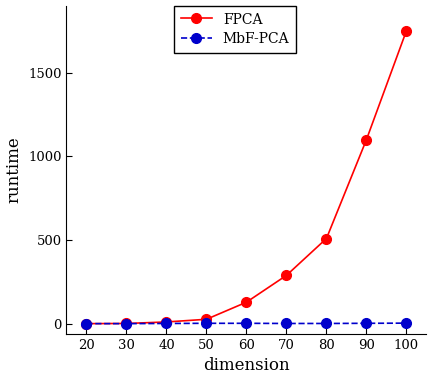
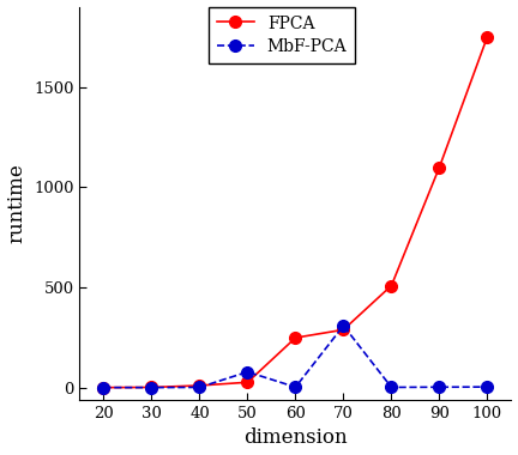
MbF-PCA/50: 0 -> 80
FPCA/60: 130 -> 250
MbF-PCA/70: 0 -> 310
